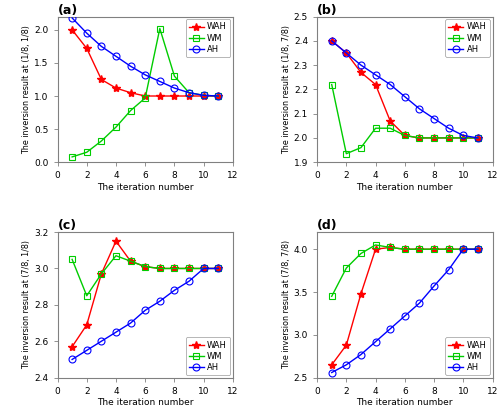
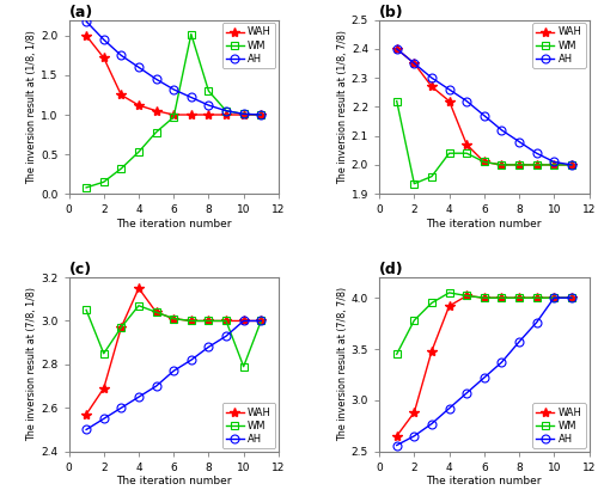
(c)/WM/10: 3.00 -> 2.79
(d)/WAH/4: 4.00 -> 3.92
